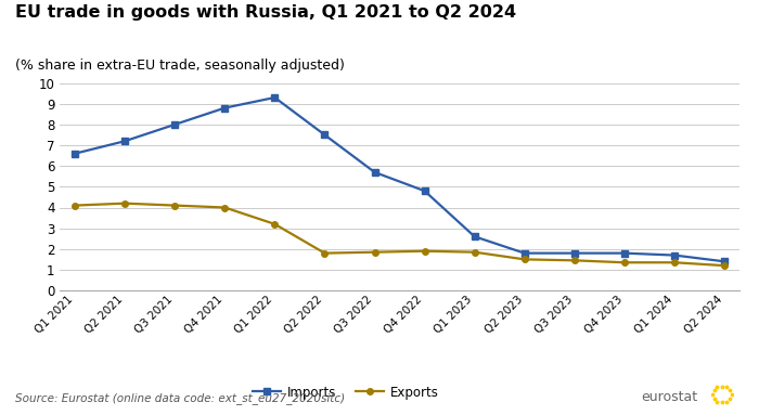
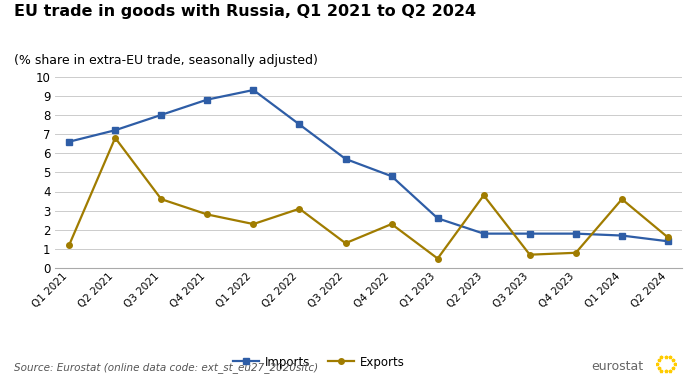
Exports/Q1 2021: 4.1 -> 1.2
Exports/Q2 2021: 4.2 -> 6.8
Exports/Q3 2021: 4.1 -> 3.6
Exports/Q4 2021: 4.0 -> 2.8
Exports/Q1 2022: 3.2 -> 2.3
Exports/Q2 2022: 1.8 -> 3.1
Exports/Q3 2022: 1.9 -> 1.3
Exports/Q4 2022: 1.9 -> 2.3
Exports/Q1 2023: 1.9 -> 0.5
Exports/Q2 2023: 1.5 -> 3.8
Exports/Q3 2023: 1.4 -> 0.7
Exports/Q4 2023: 1.4 -> 0.8
Exports/Q1 2024: 1.4 -> 3.6
Exports/Q2 2024: 1.2 -> 1.6
